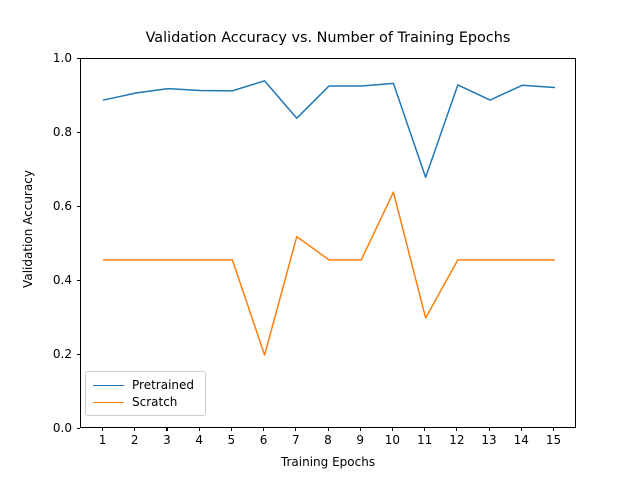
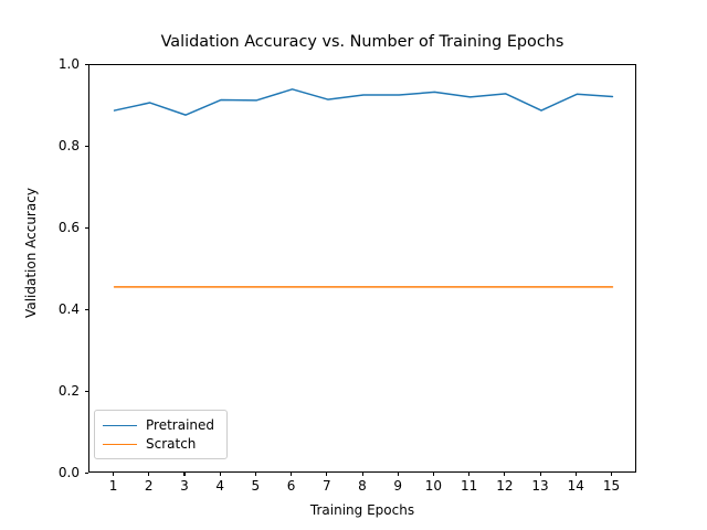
Pretrained/3: 0.92 -> 0.88
Scratch/6: 0.20 -> 0.46
Pretrained/7: 0.84 -> 0.92
Scratch/7: 0.52 -> 0.46
Scratch/10: 0.64 -> 0.46
Pretrained/11: 0.68 -> 0.92
Scratch/11: 0.30 -> 0.46
